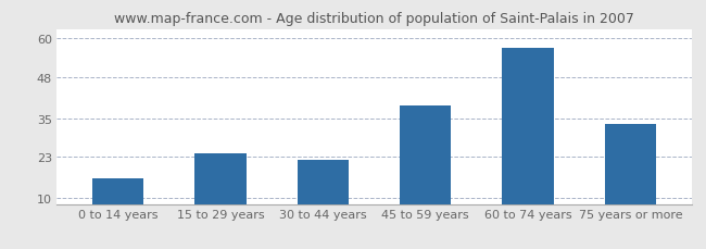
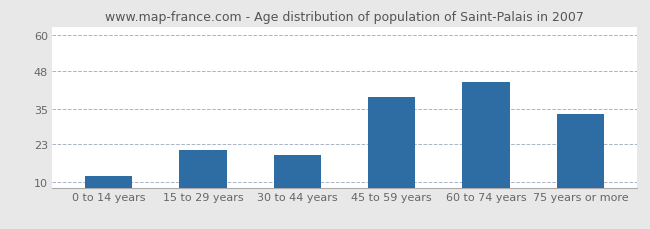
0 to 14 years: 16 -> 12
15 to 29 years: 24 -> 21
30 to 44 years: 22 -> 19
60 to 74 years: 57 -> 44
